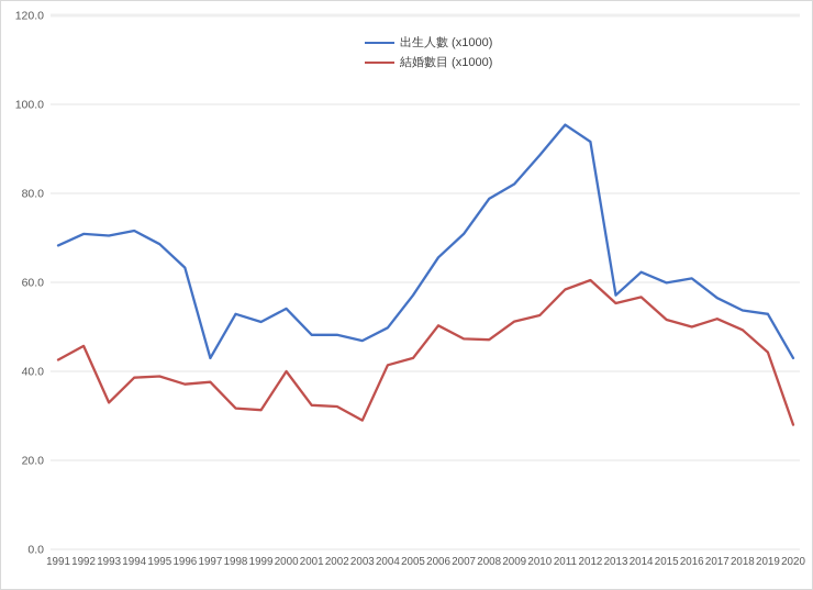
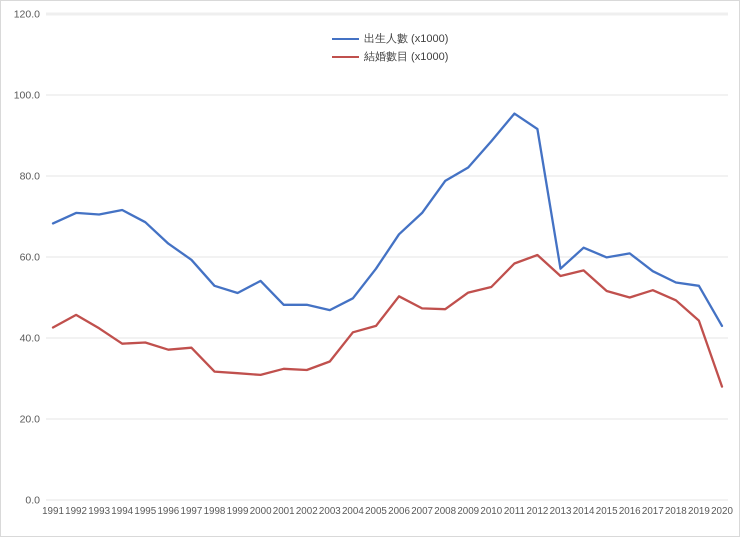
結婚數目 (x1000)/1993: 33 -> 42
出生人數 (x1000)/1997: 43 -> 59
結婚數目 (x1000)/2000: 40 -> 31
結婚數目 (x1000)/2003: 29 -> 34
